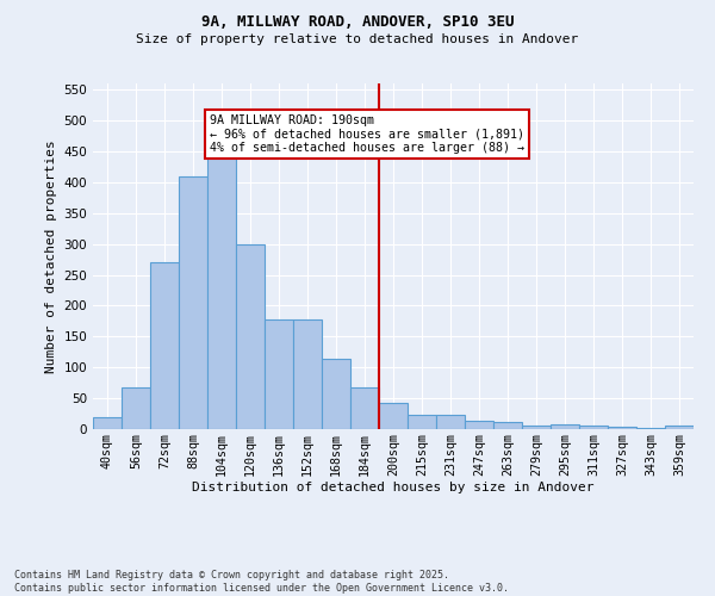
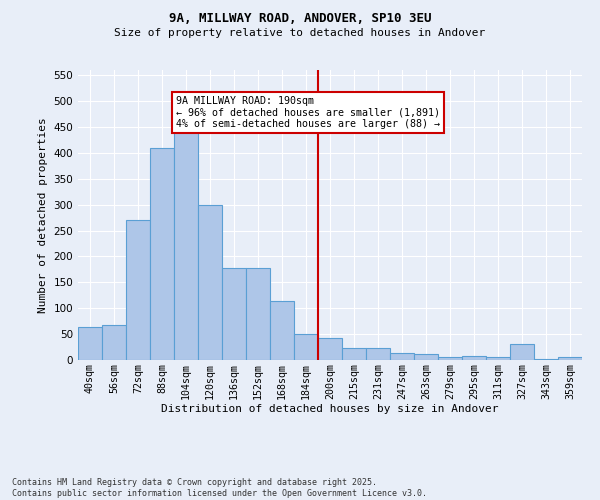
40sqm: 20 -> 64
184sqm: 68 -> 50
327sqm: 3 -> 30
